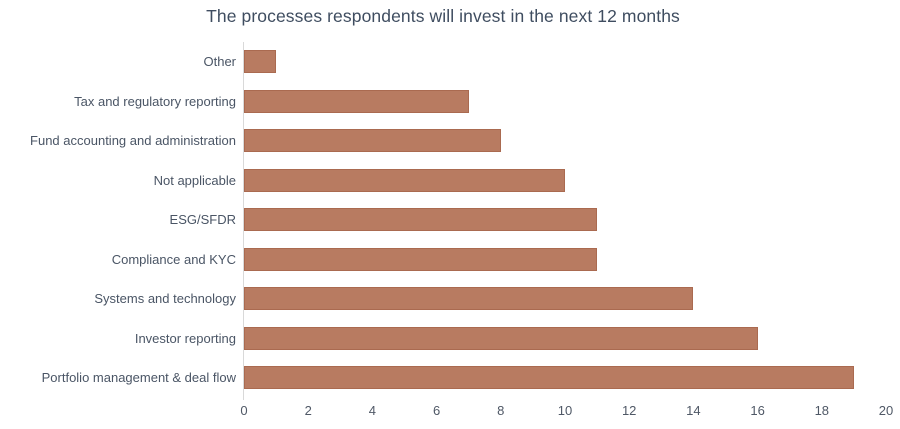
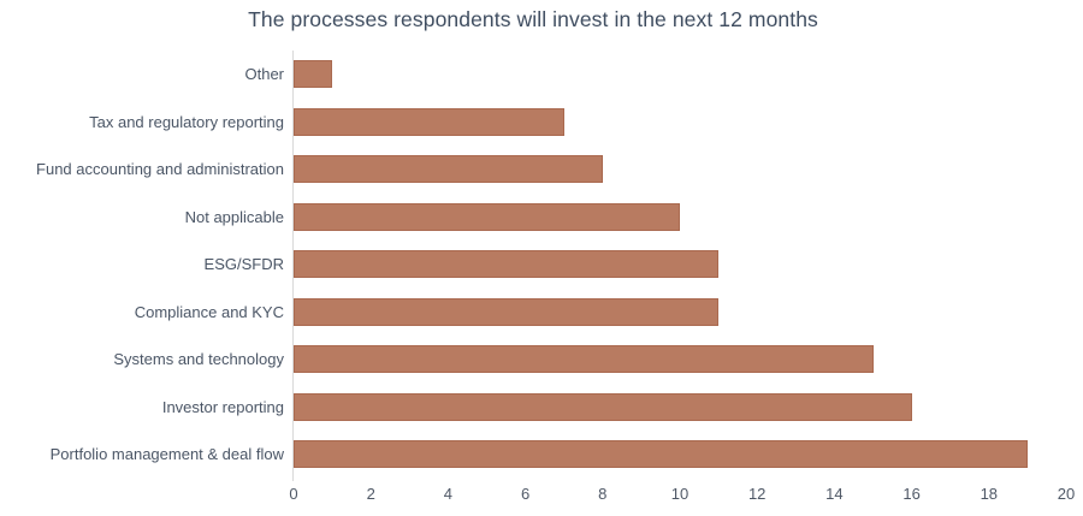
Systems and technology: 14 -> 15
